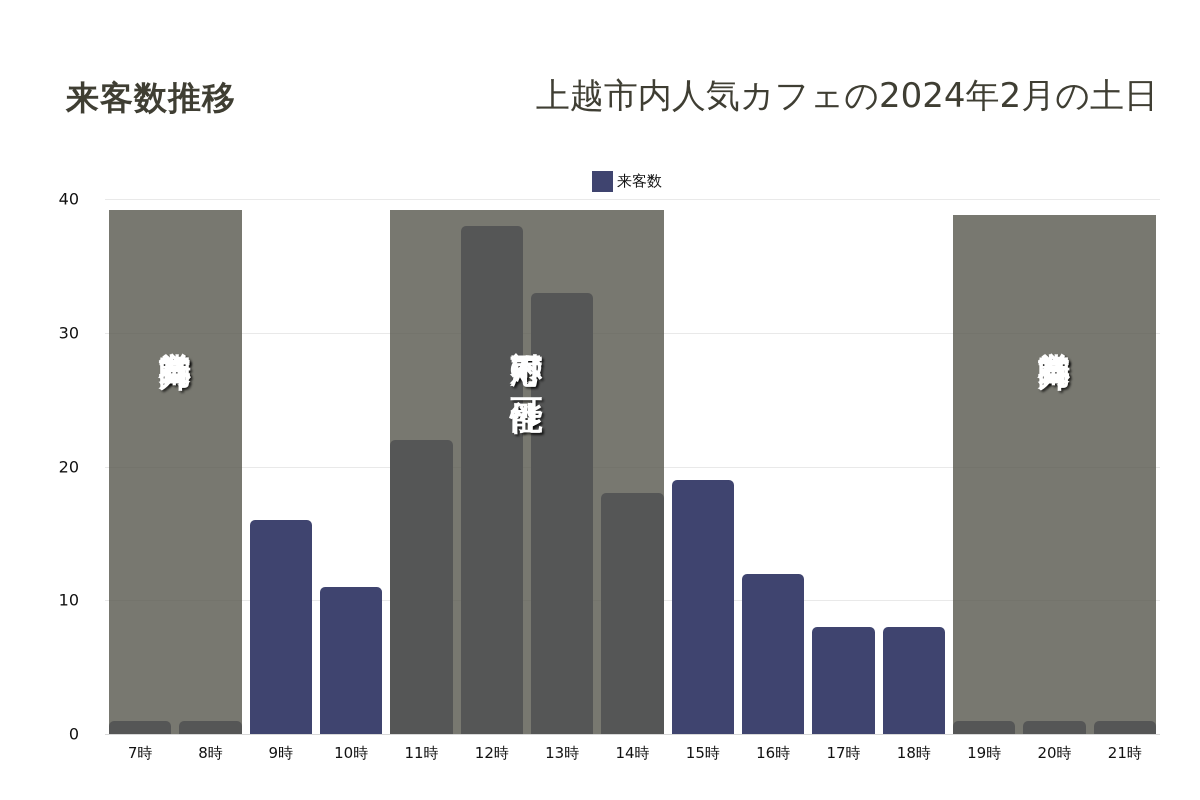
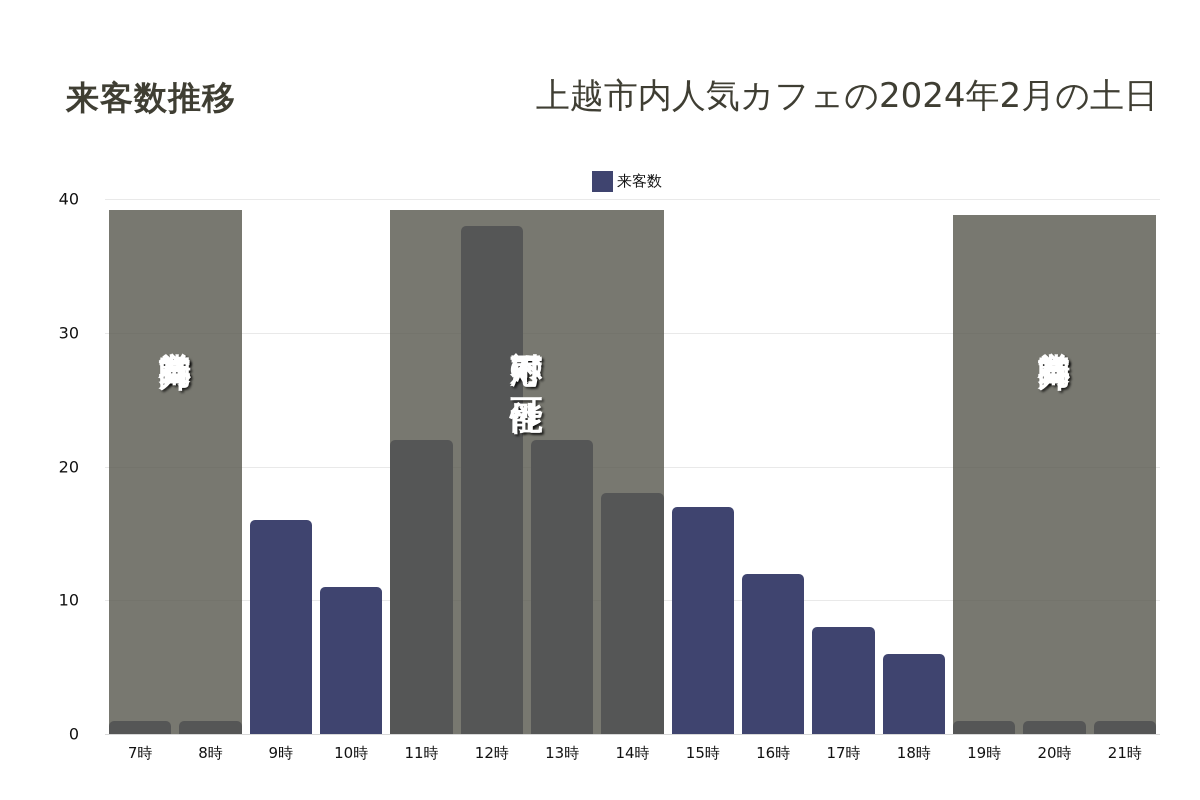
13時: 33 -> 22
15時: 19 -> 17
18時: 8 -> 6
